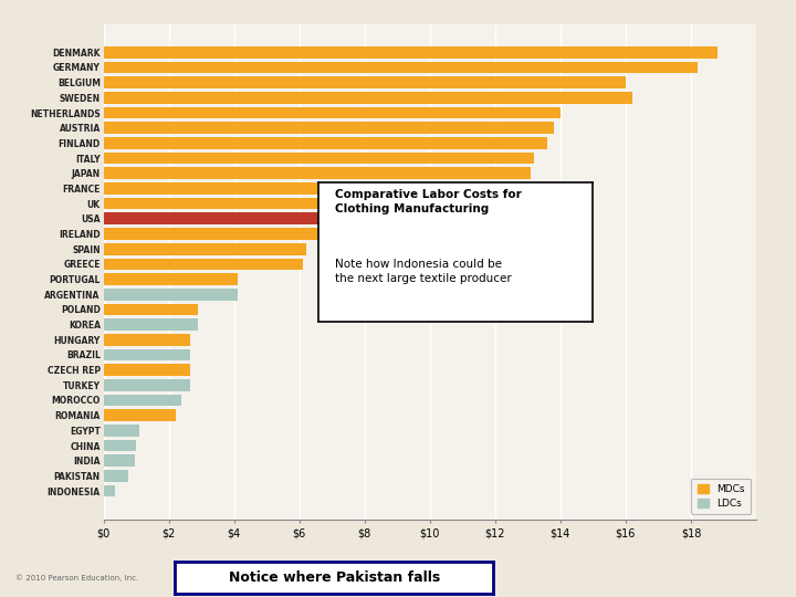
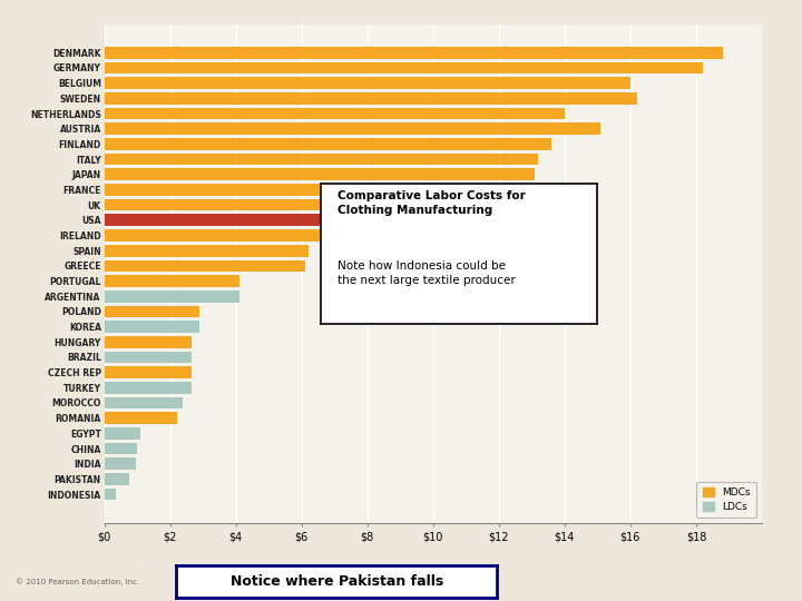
AUSTRIA: $13.80 -> $15.10
